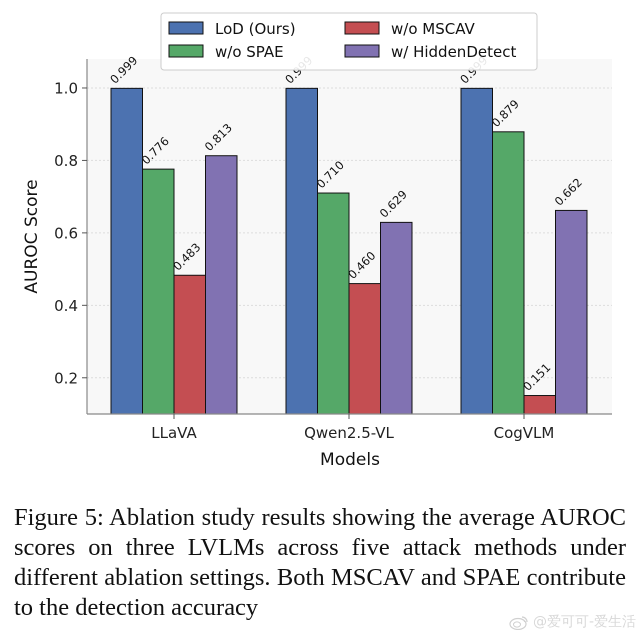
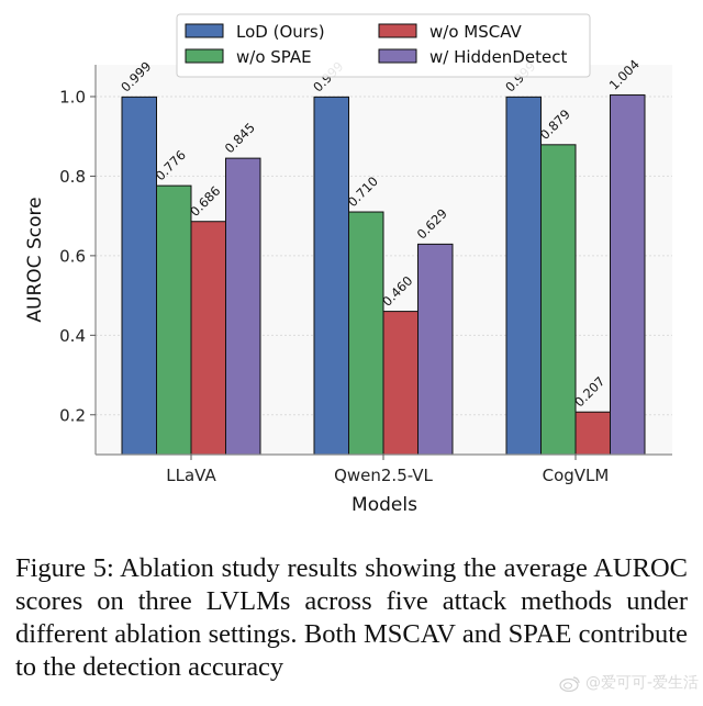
w/o MSCAV/LLaVA: 0.483 -> 0.686
w/ HiddenDetect/LLaVA: 0.813 -> 0.845
w/o MSCAV/CogVLM: 0.151 -> 0.207
w/ HiddenDetect/CogVLM: 0.662 -> 1.004
